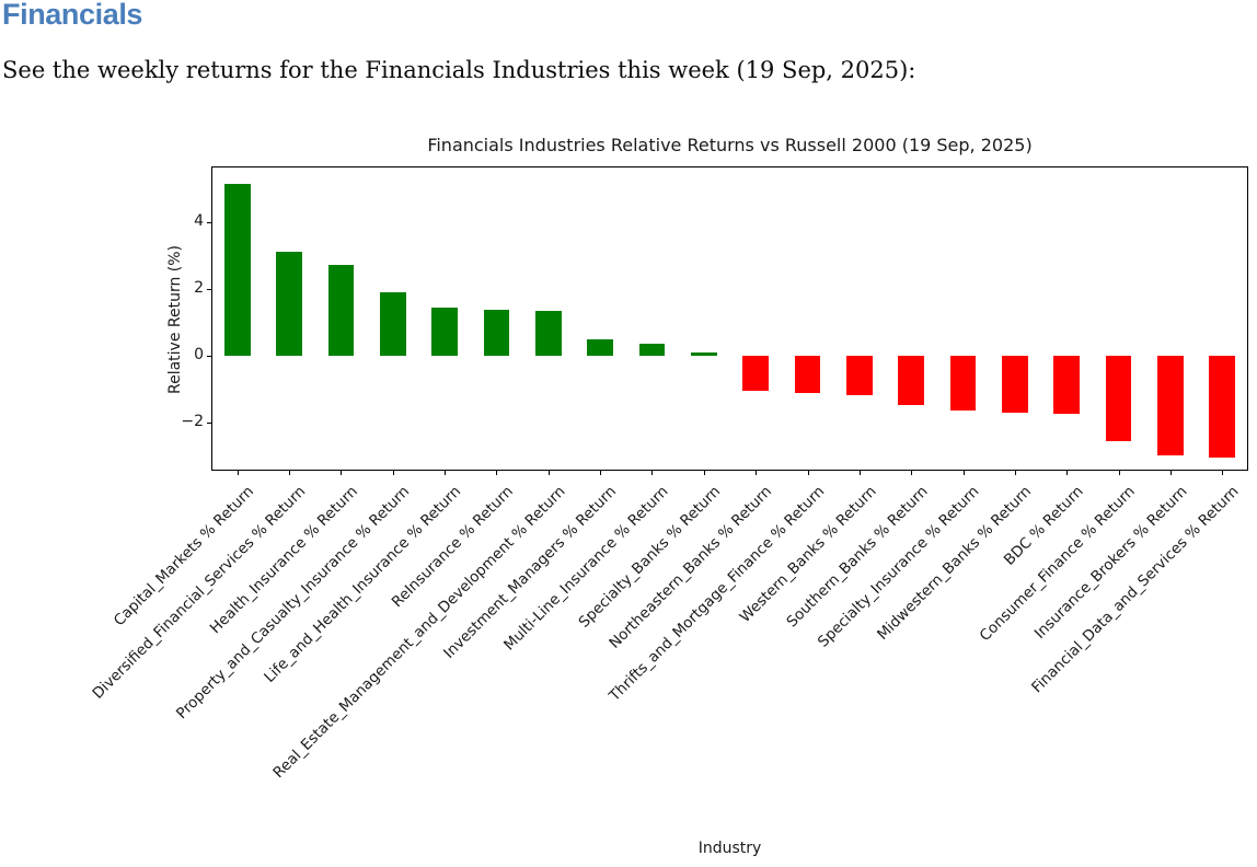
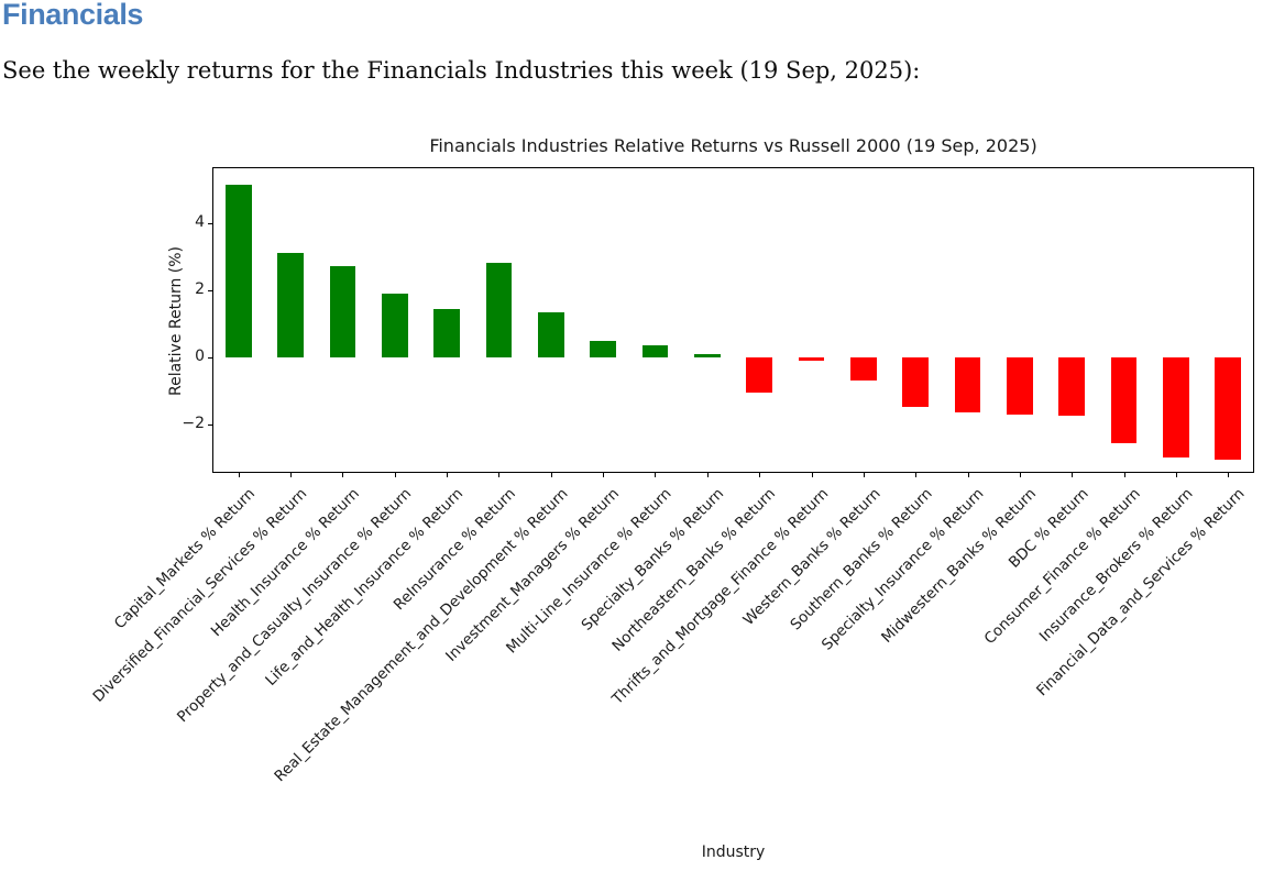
ReInsurance % Return: 1.4 -> 2.8
Thrifts_and_Mortgage_Finance % Return: -1.1 -> -0.1
Western_Banks % Return: -1.2 -> -0.7
